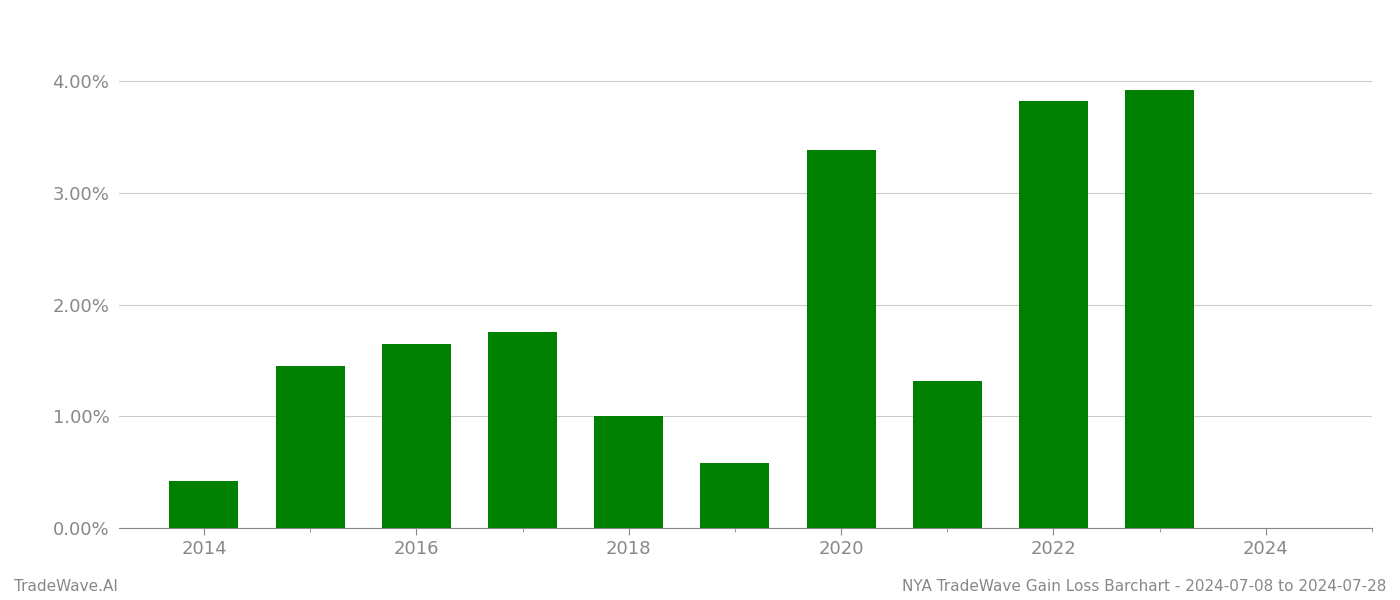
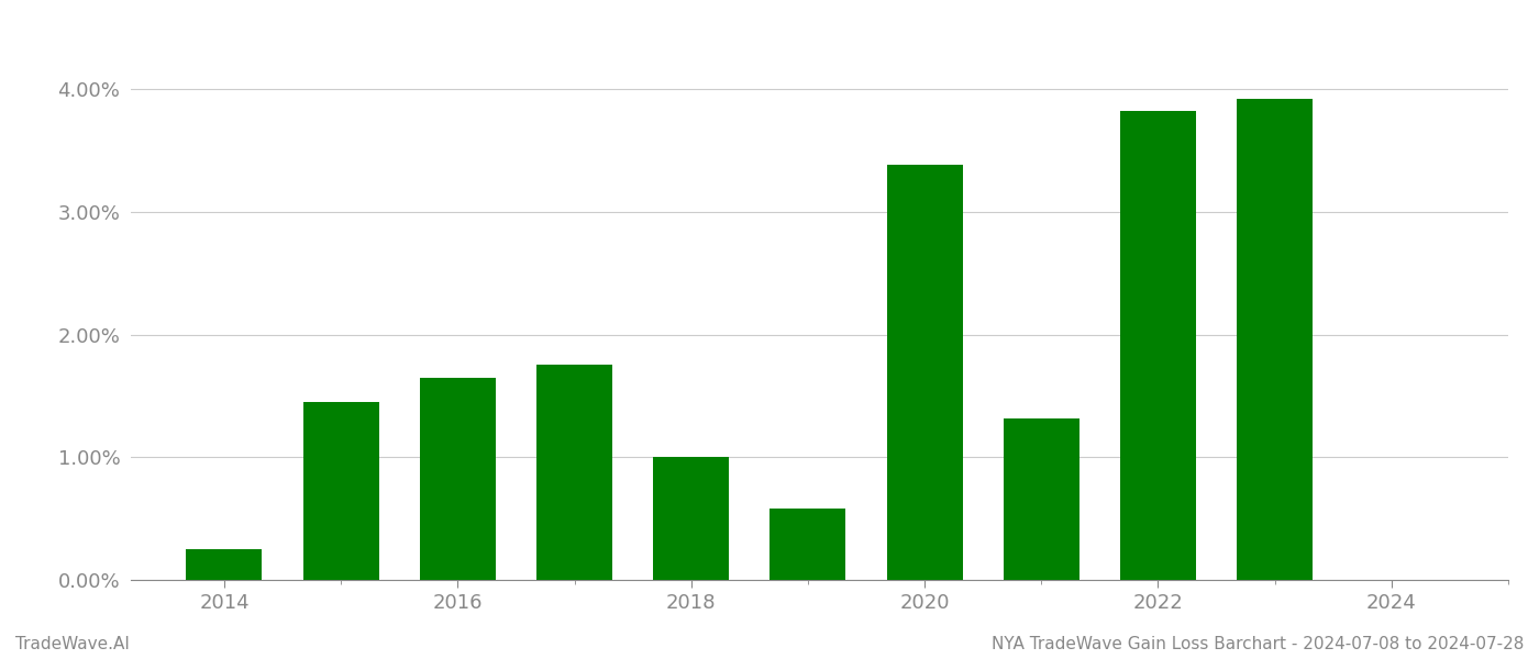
2014: 0.42% -> 0.25%
